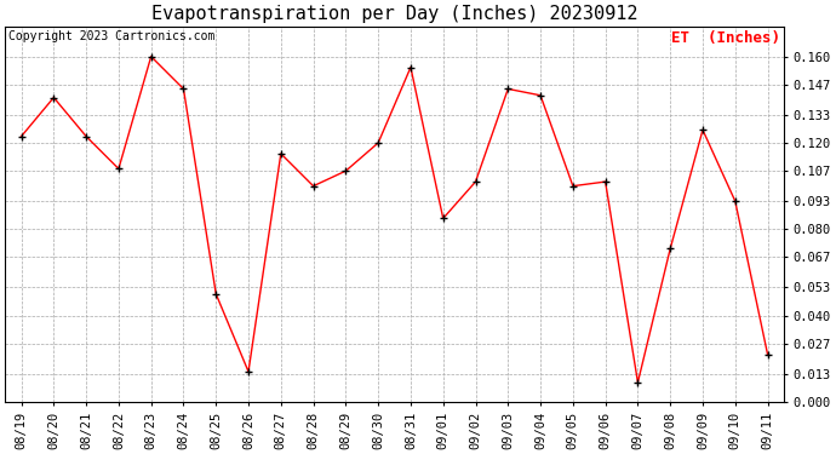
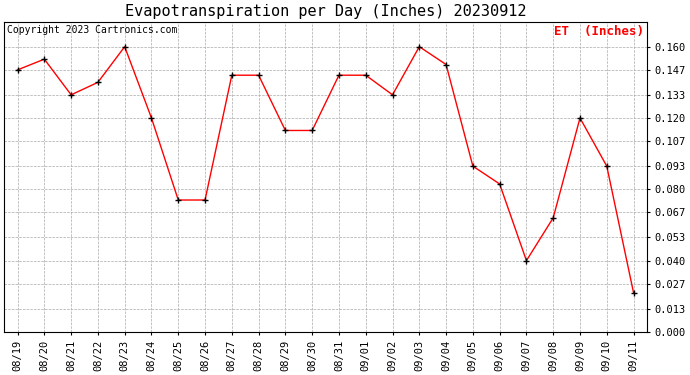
08/19: 0.123 -> 0.147
08/20: 0.141 -> 0.153
08/21: 0.123 -> 0.133
08/22: 0.108 -> 0.140
08/24: 0.145 -> 0.120
08/25: 0.050 -> 0.074
08/26: 0.014 -> 0.074
08/27: 0.115 -> 0.144
08/28: 0.100 -> 0.144
08/29: 0.107 -> 0.113
08/30: 0.120 -> 0.113
08/31: 0.155 -> 0.144
09/01: 0.085 -> 0.144
09/02: 0.102 -> 0.133
09/03: 0.145 -> 0.160
09/04: 0.142 -> 0.150
09/05: 0.100 -> 0.093
09/06: 0.102 -> 0.083
09/07: 0.009 -> 0.040
09/08: 0.071 -> 0.064
09/09: 0.126 -> 0.120
